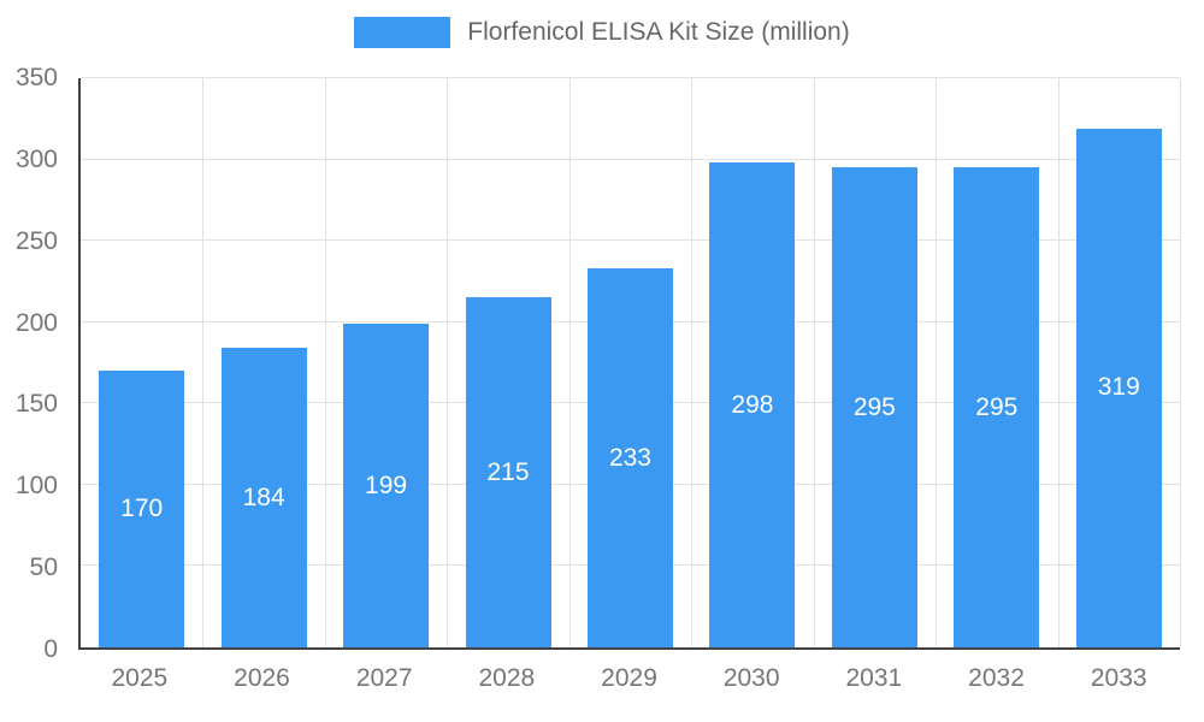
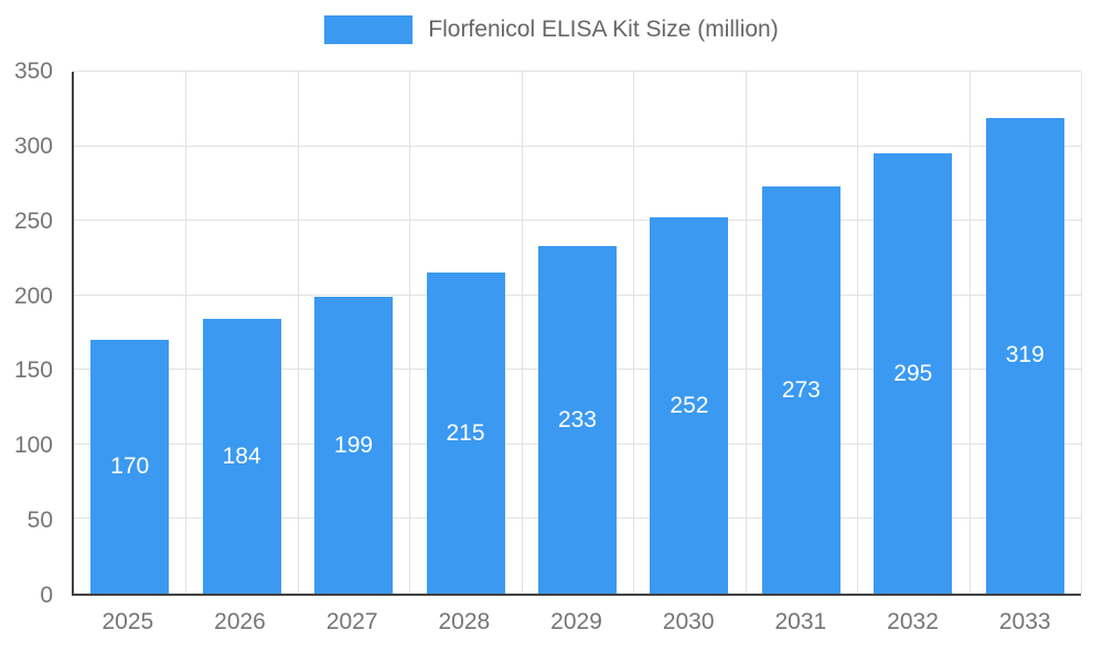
2030: 298 -> 252
2031: 295 -> 273
